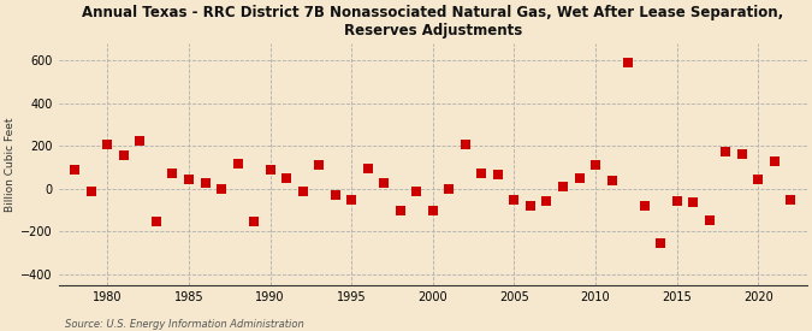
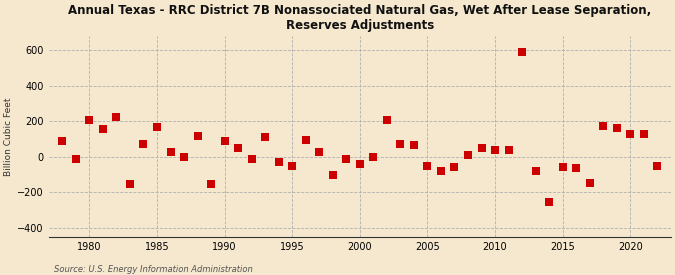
1985: 40 -> 170
2000: -100 -> -40
2010: 110 -> 40
2020: 40 -> 130
